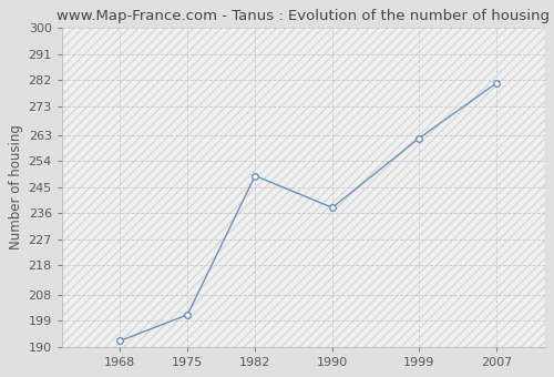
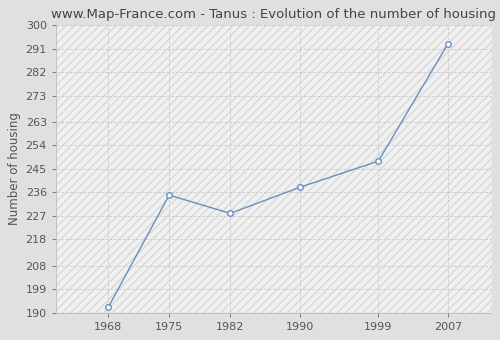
1975: 201 -> 235
1982: 249 -> 228
1999: 262 -> 248
2007: 281 -> 293
